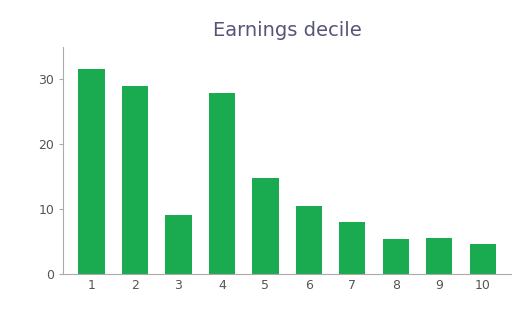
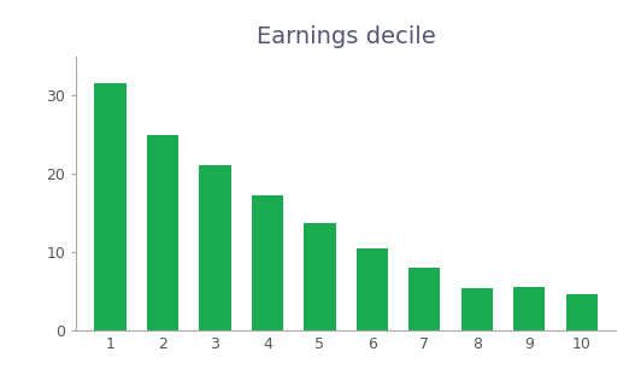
2: 29.0 -> 25.0
3: 9.0 -> 21.0
4: 27.8 -> 17.2
5: 14.8 -> 13.7
